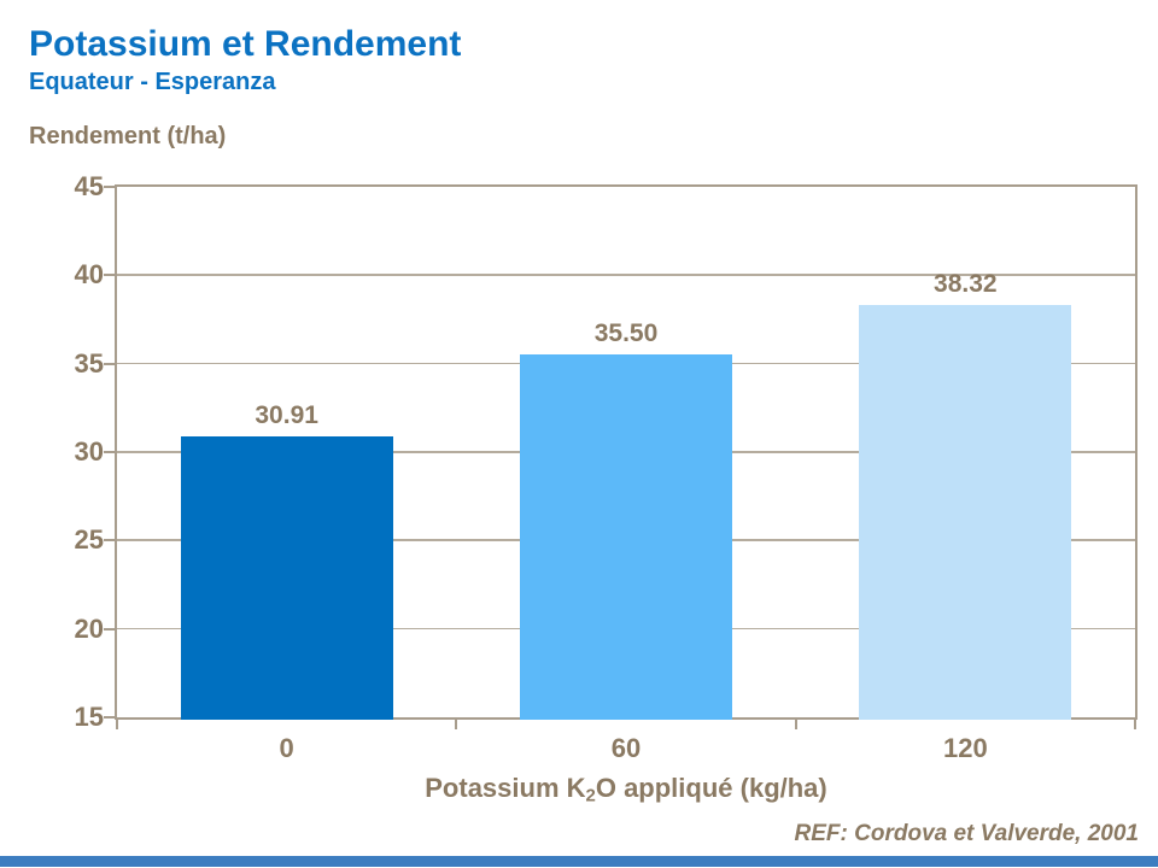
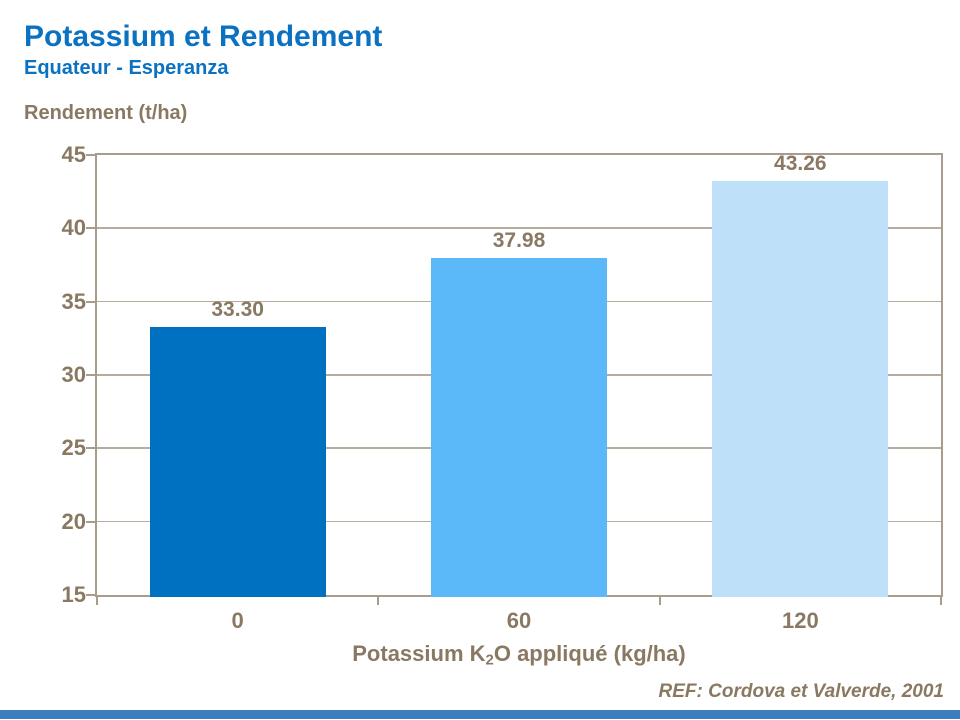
0: 30.91 -> 33.30
60: 35.50 -> 37.98
120: 38.32 -> 43.26
